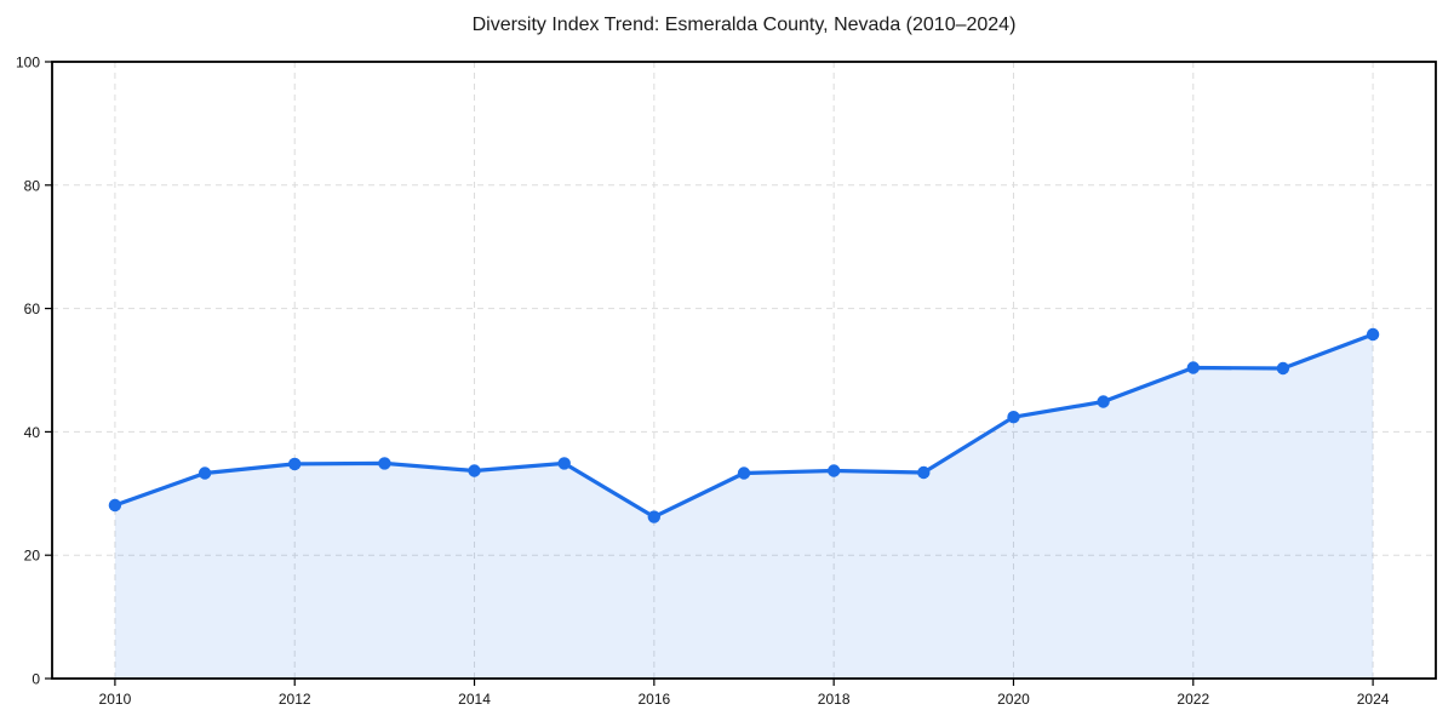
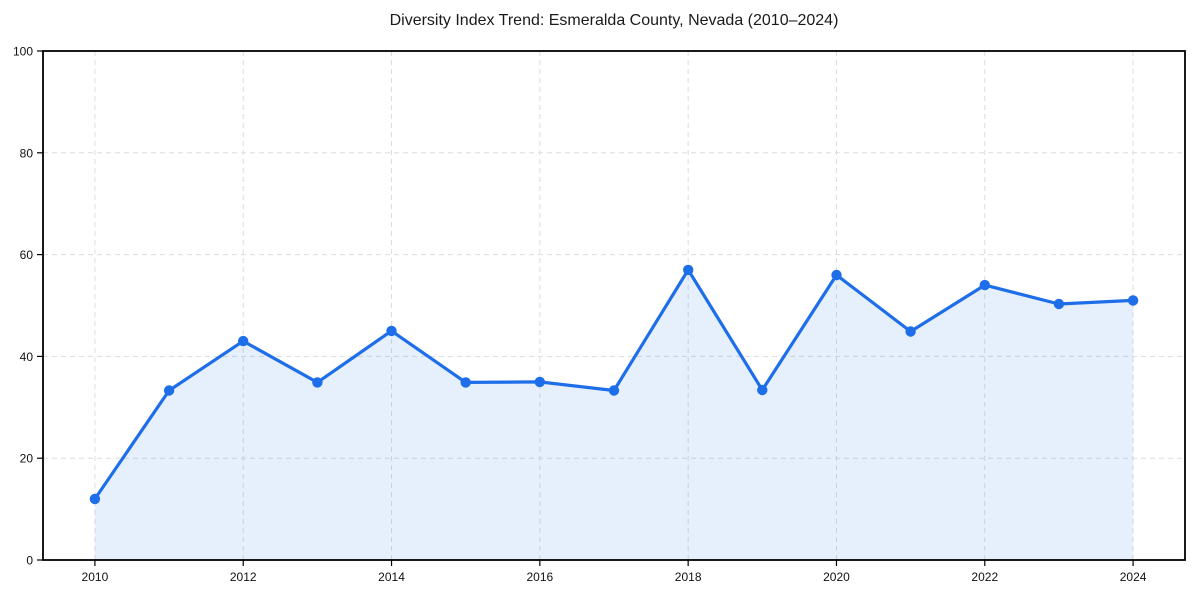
2010: 28 -> 12
2012: 35 -> 43
2014: 34 -> 45
2016: 26 -> 35
2018: 34 -> 57
2020: 42 -> 56
2022: 50 -> 54
2024: 56 -> 51
